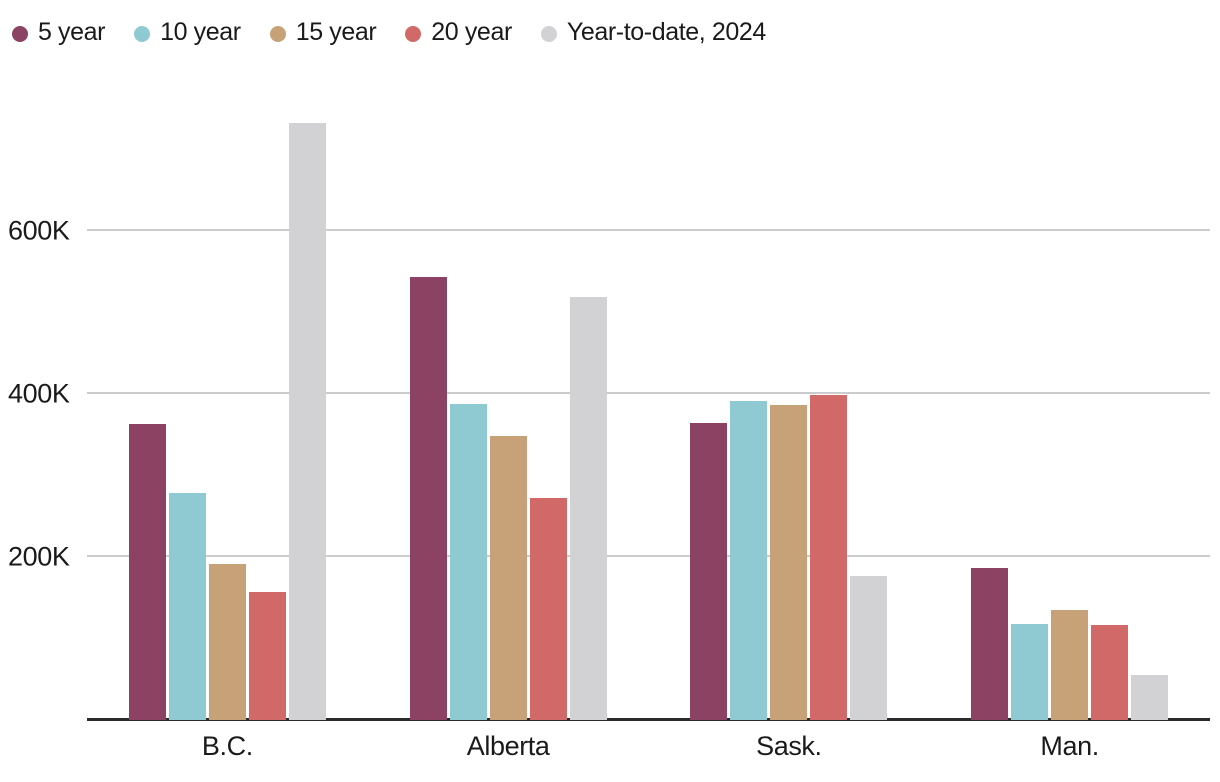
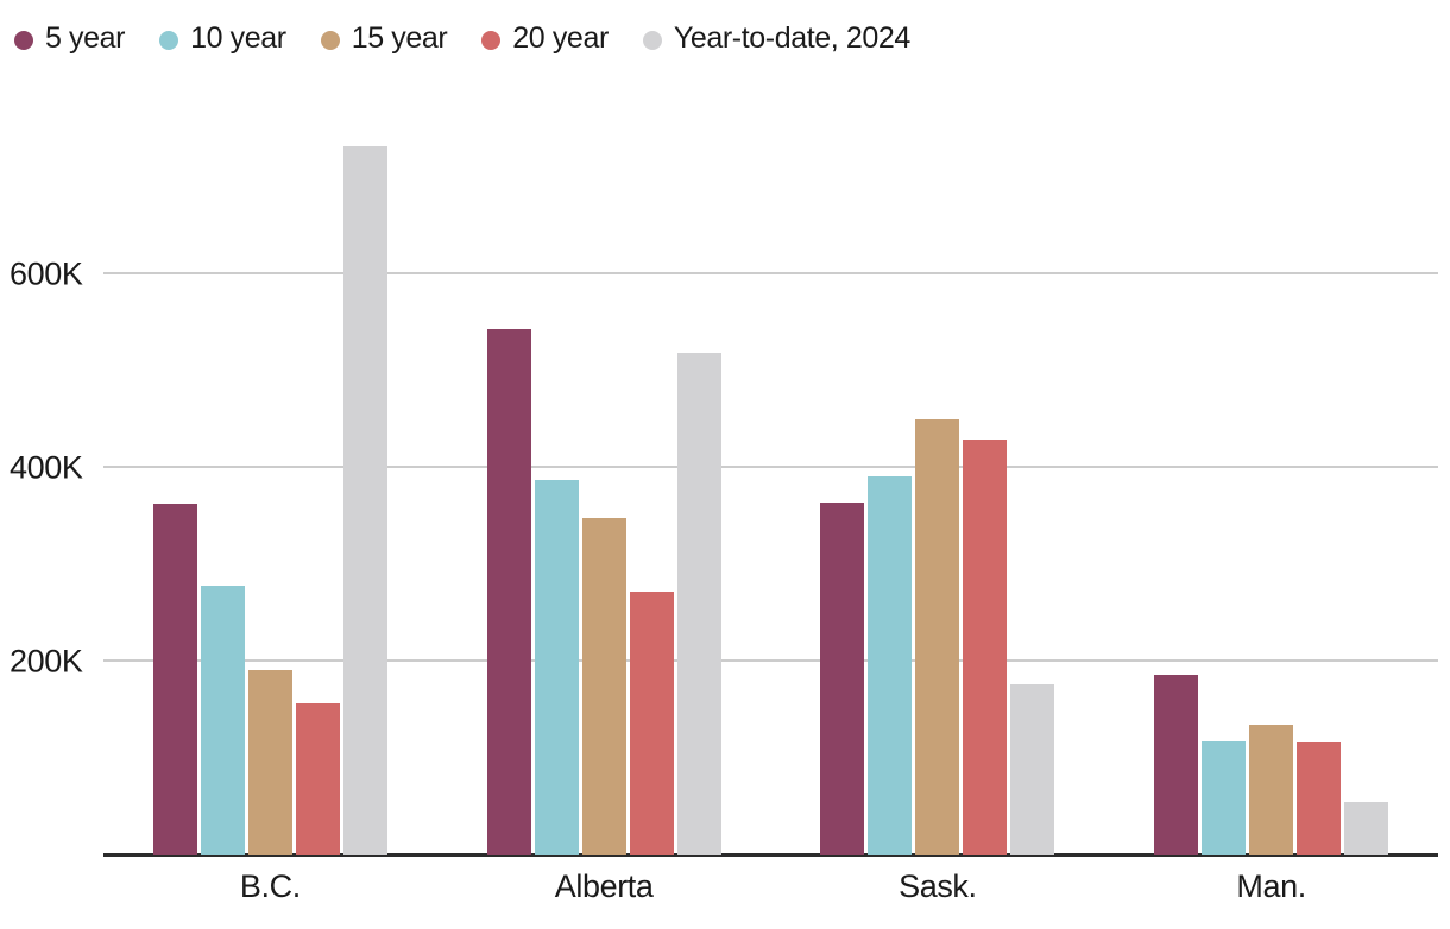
15 year/Sask.: 390K -> 450K
20 year/Sask.: 400K -> 430K
